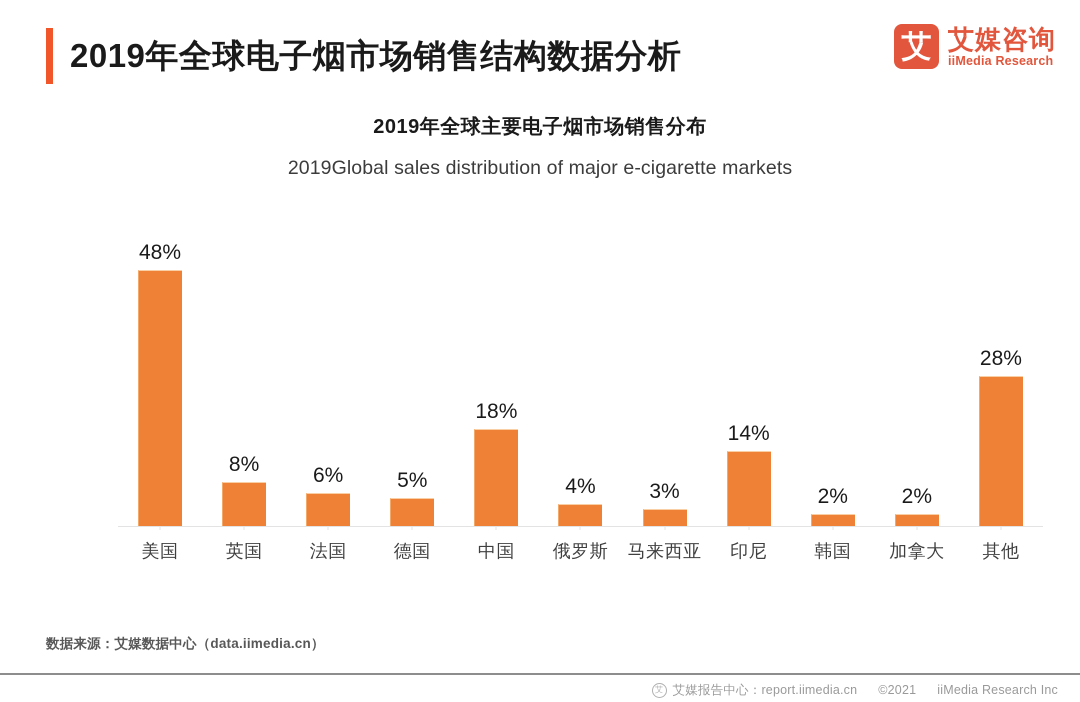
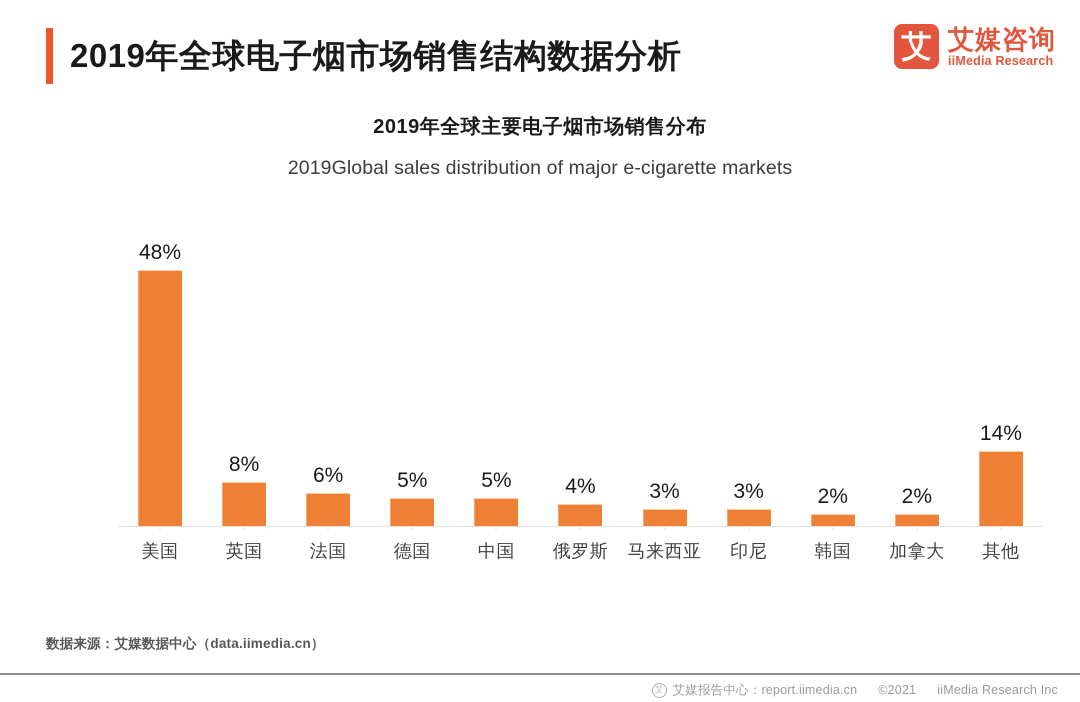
中国: 18% -> 5%
印尼: 14% -> 3%
其他: 28% -> 14%
